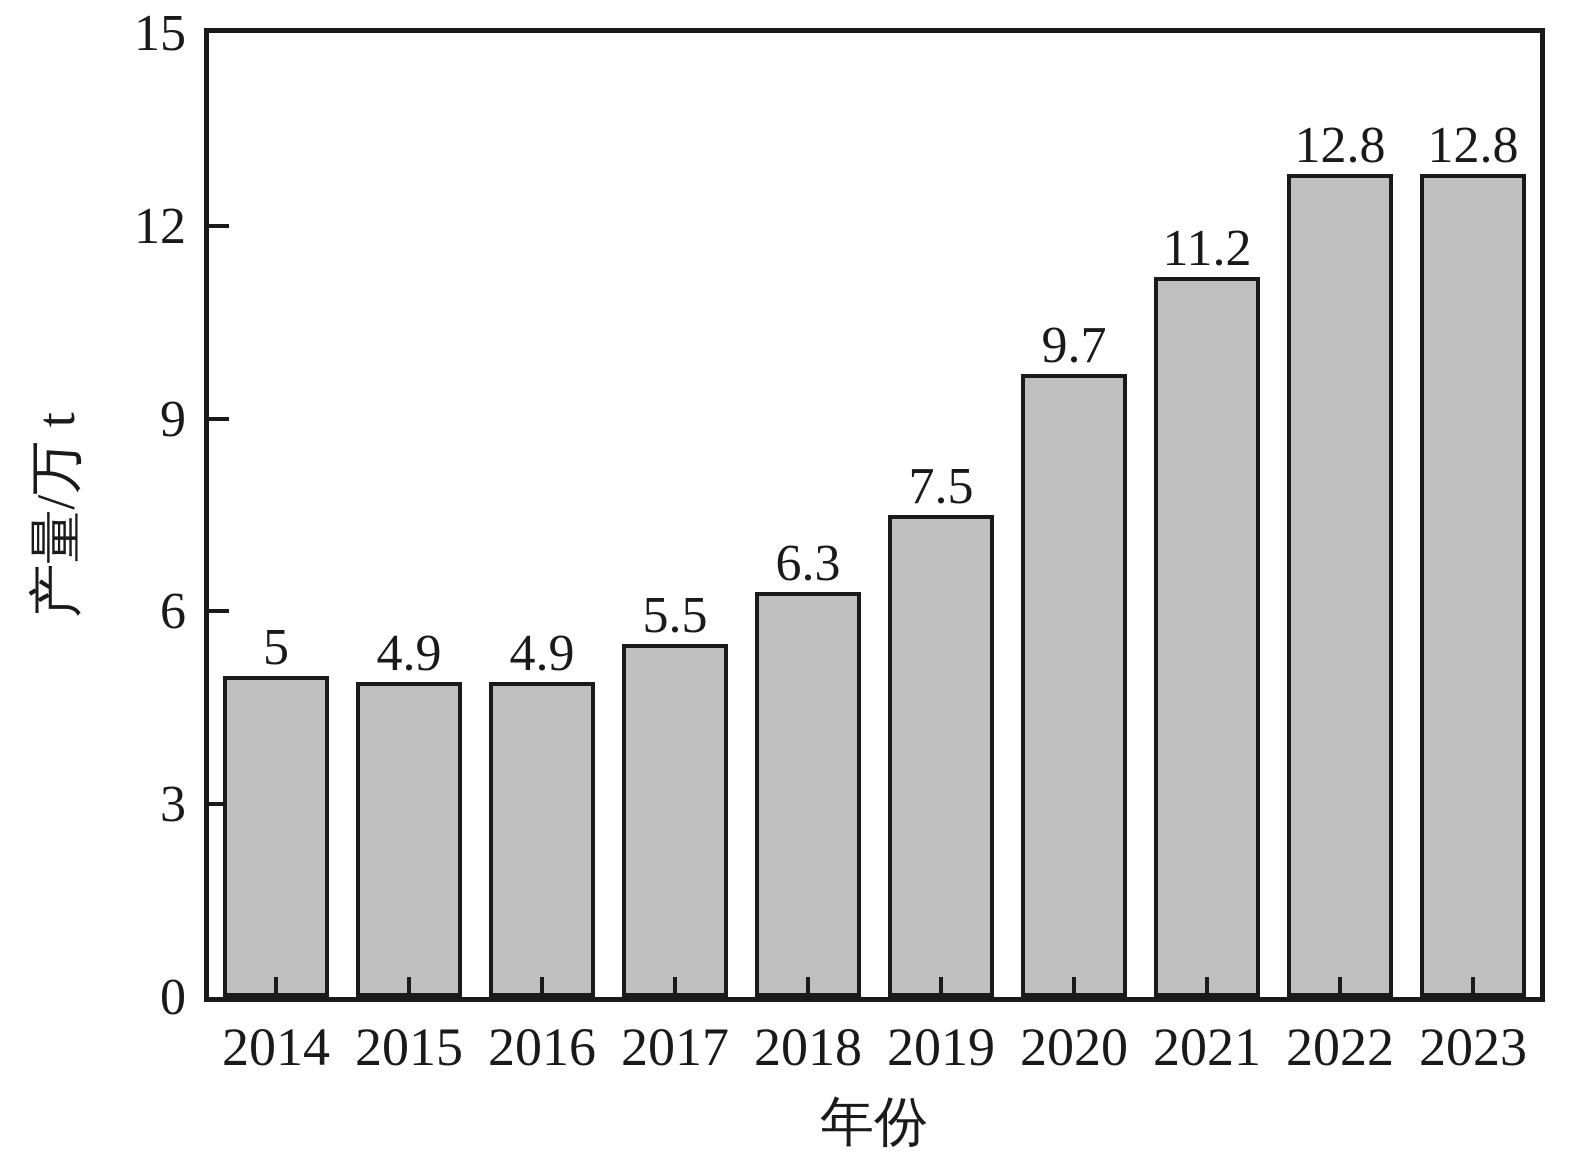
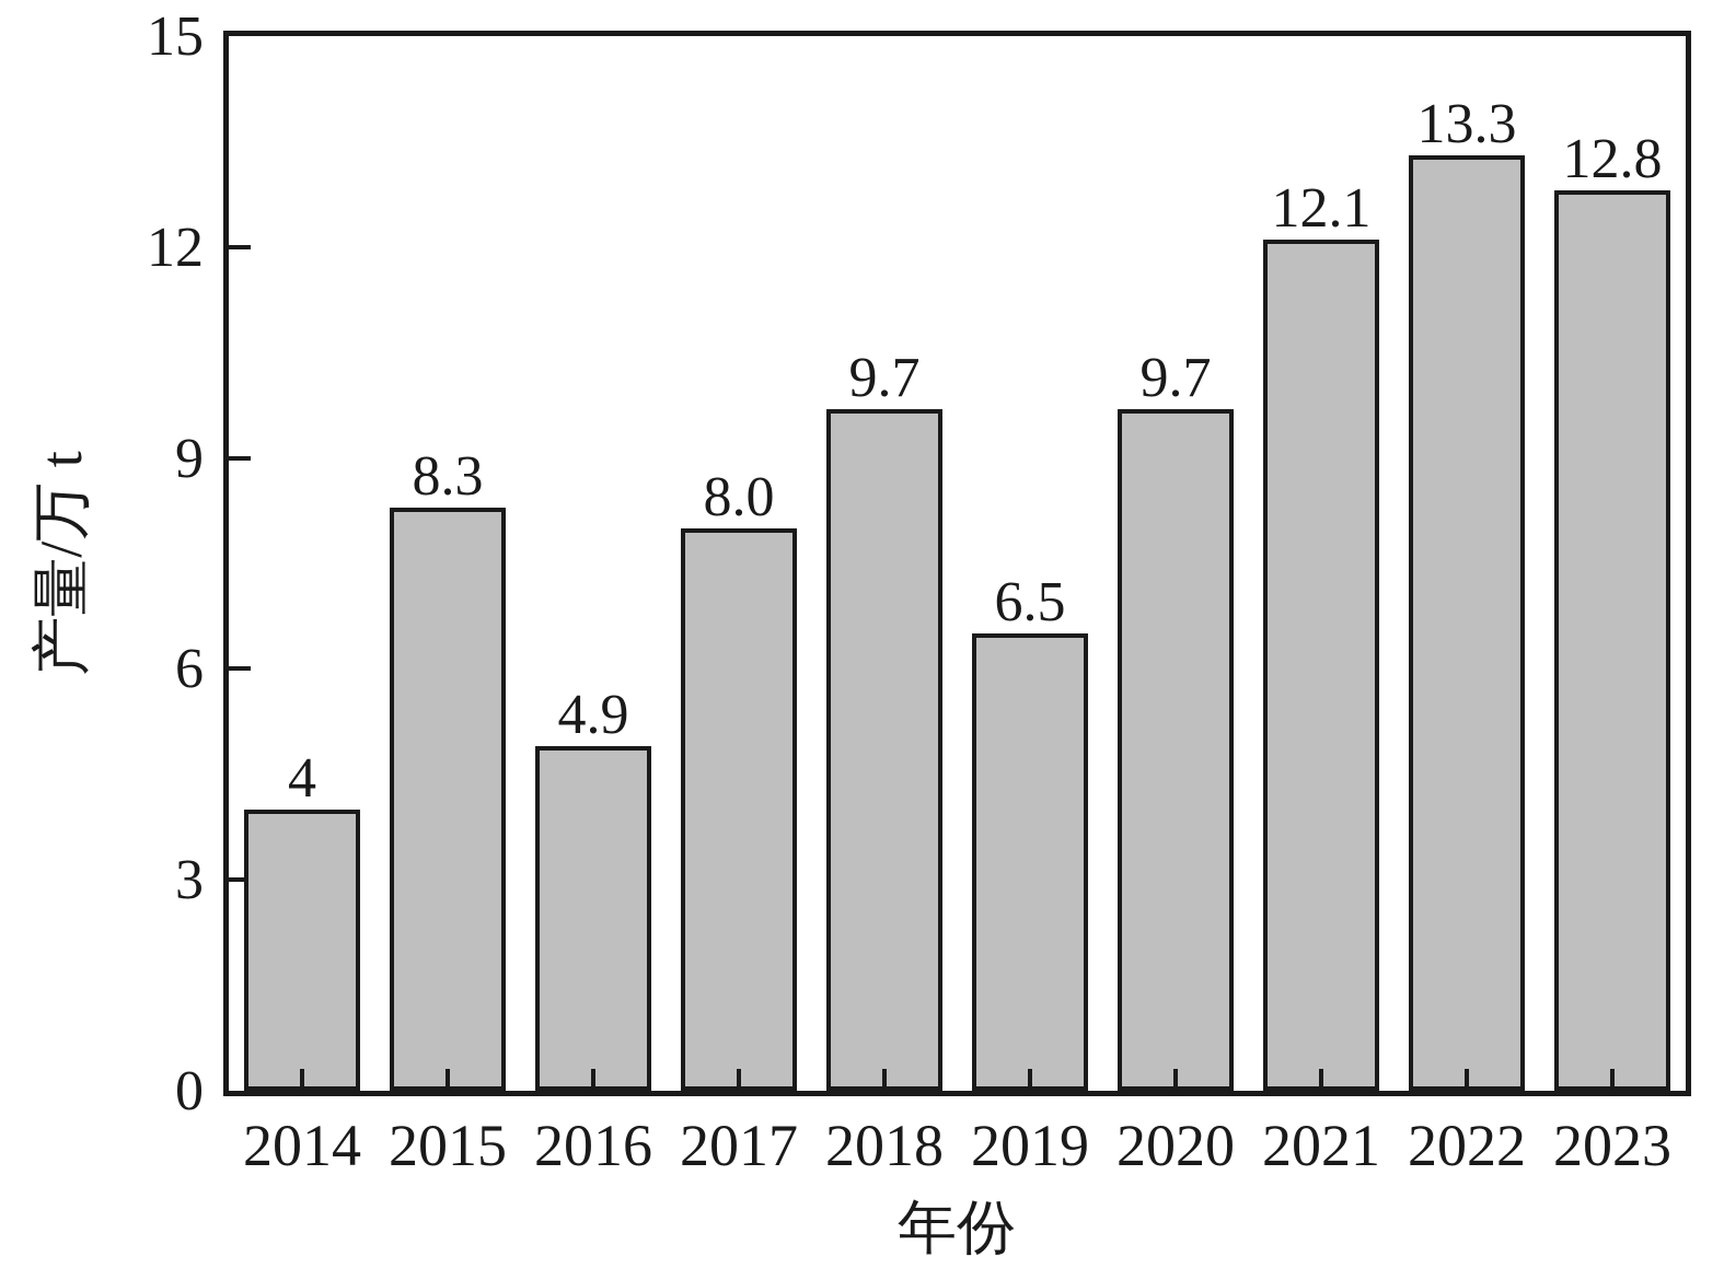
2014: 5 -> 4
2015: 4.9 -> 8.3
2017: 5.5 -> 8.0
2018: 6.3 -> 9.7
2019: 7.5 -> 6.5
2021: 11.2 -> 12.1
2022: 12.8 -> 13.3
